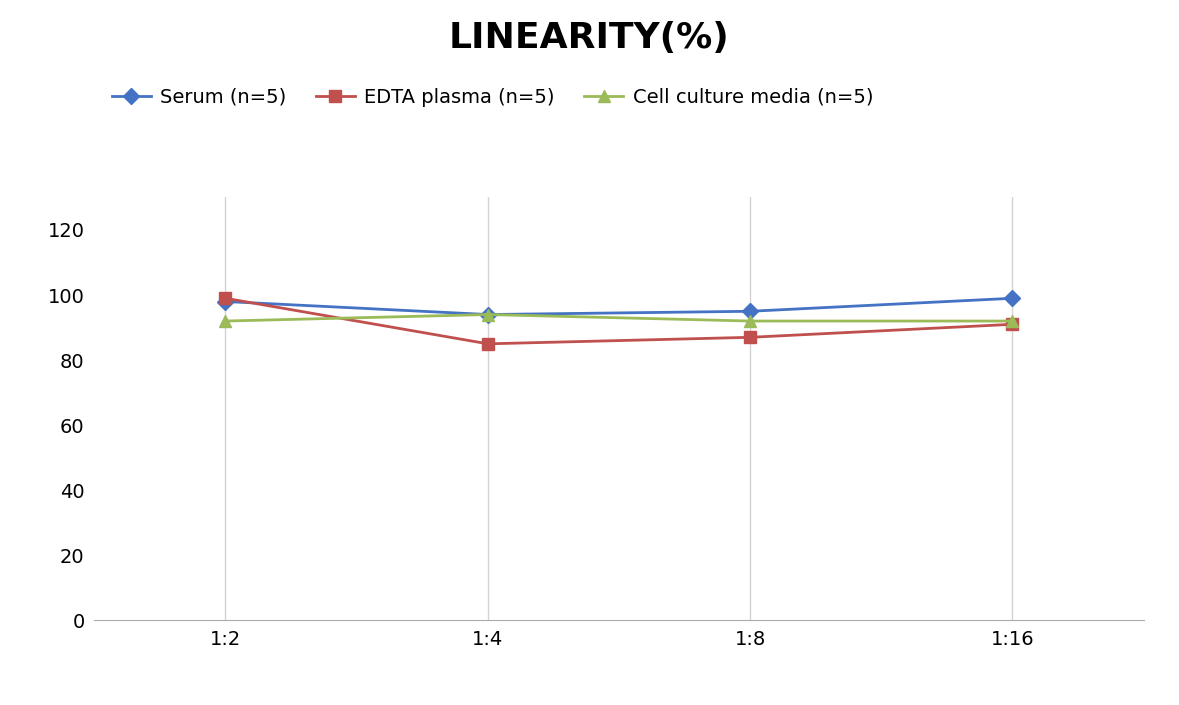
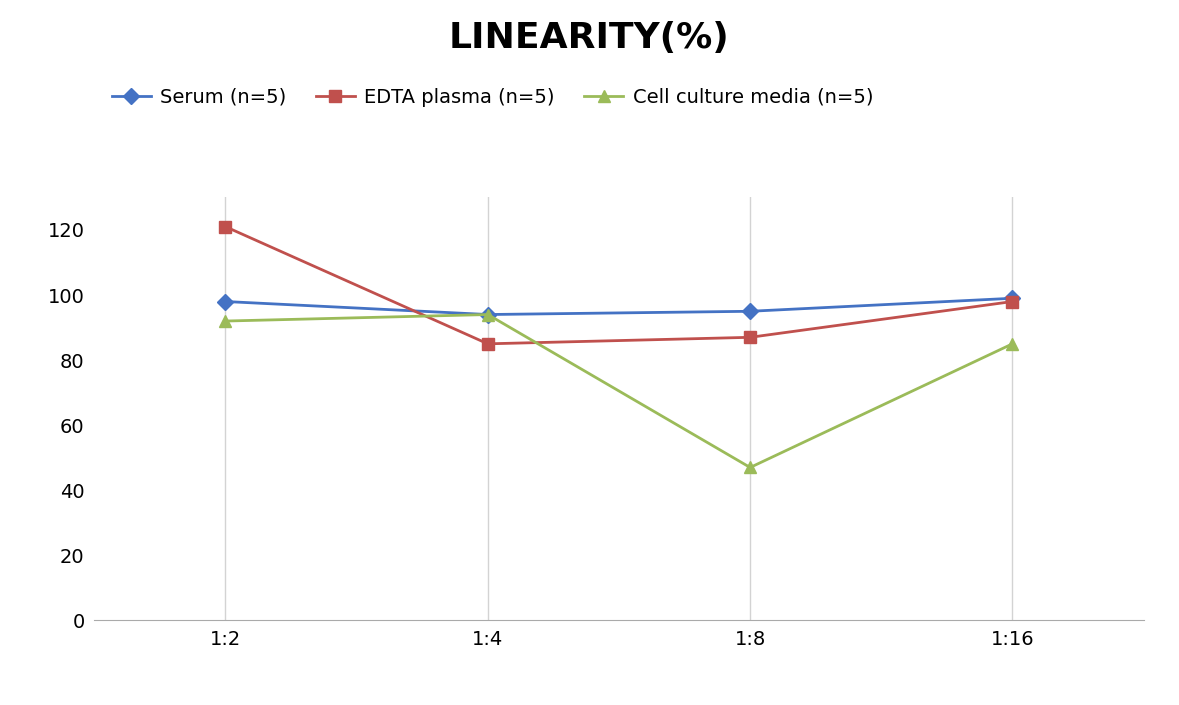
EDTA plasma (n=5)/1:2: 99 -> 121
Cell culture media (n=5)/1:8: 92 -> 47
EDTA plasma (n=5)/1:16: 91 -> 98
Cell culture media (n=5)/1:16: 92 -> 85
